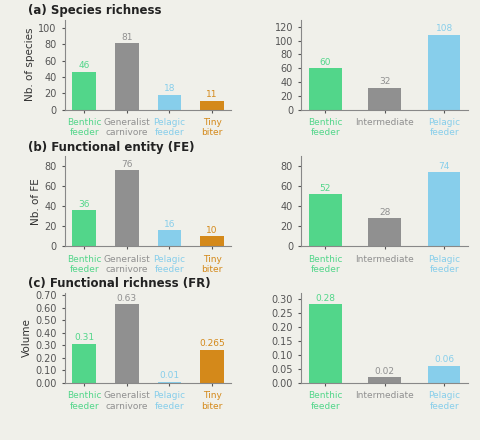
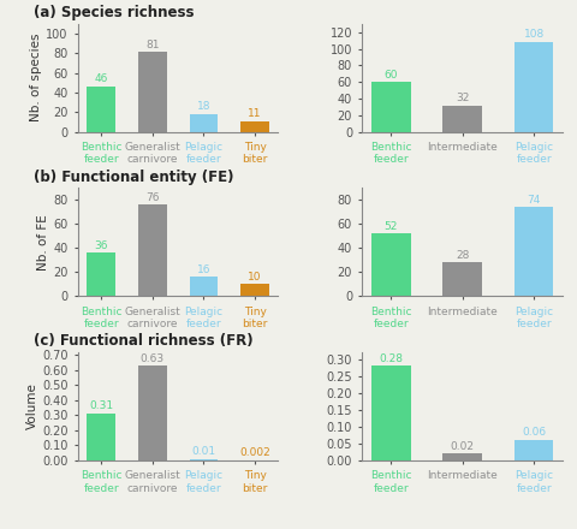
(c) Functional richness (FR)/Tiny biter: 0.265 -> 0.002
